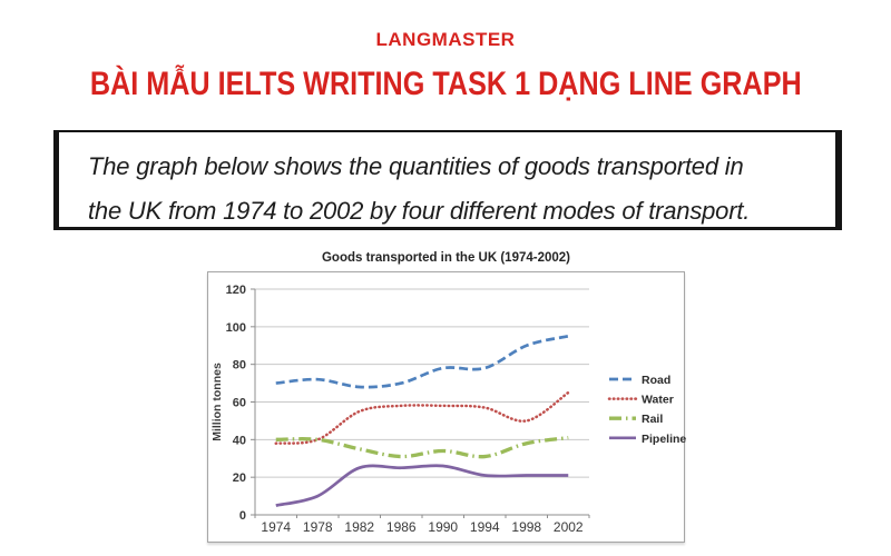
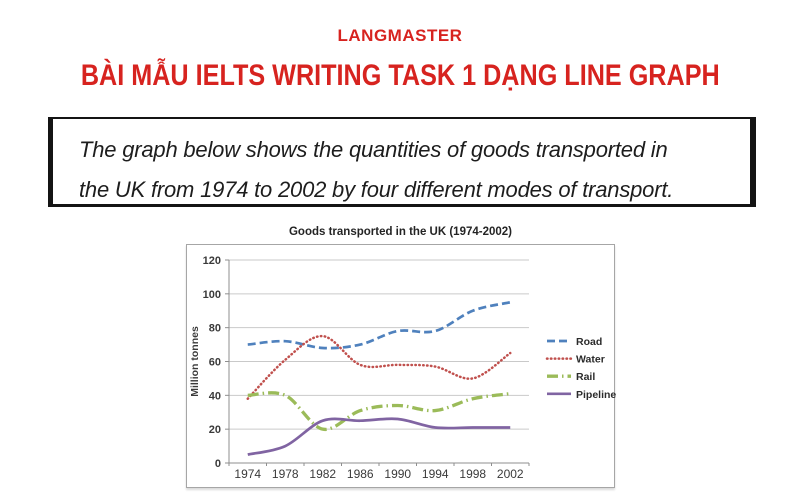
Water/1978: 40 -> 61
Water/1982: 55 -> 75
Rail/1982: 35 -> 20
